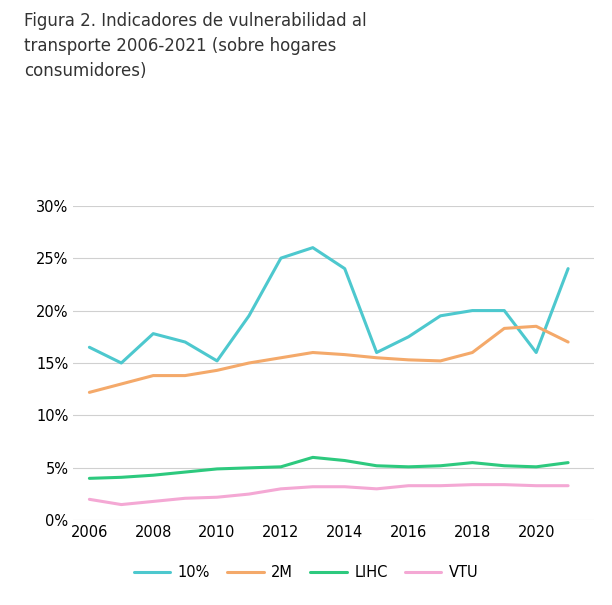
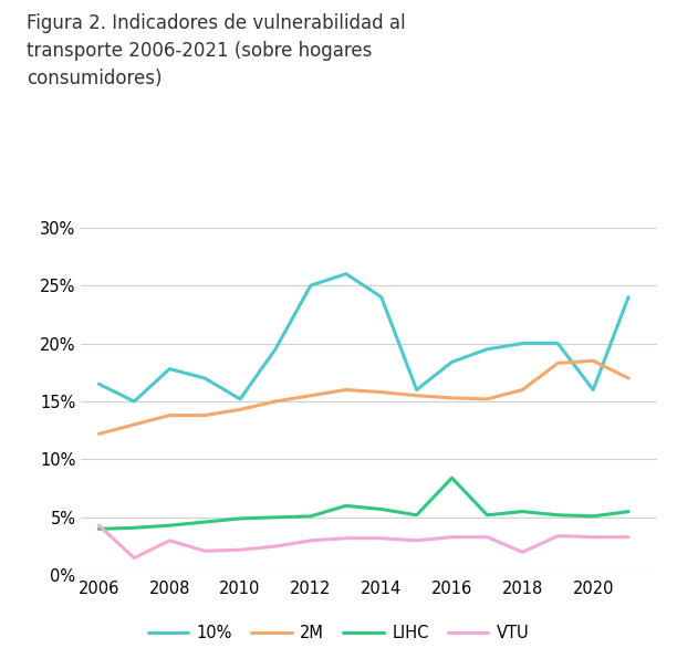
VTU/2006: 2.0% -> 4.3%
VTU/2008: 1.8% -> 3.0%
10%/2016: 17.5% -> 18.4%
LIHC/2016: 5.1% -> 8.4%
VTU/2018: 3.4% -> 2.0%
